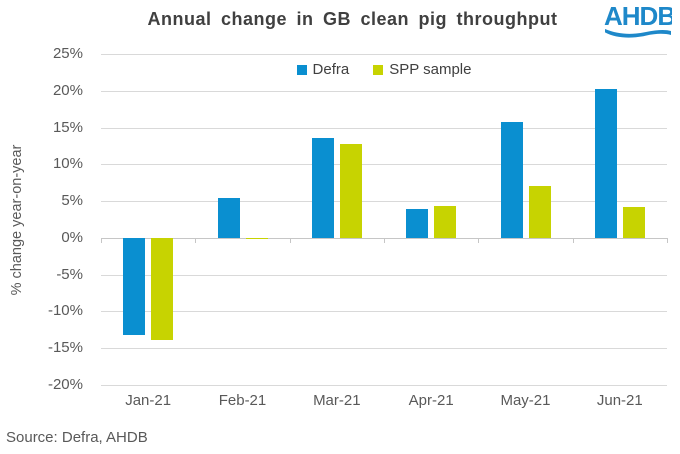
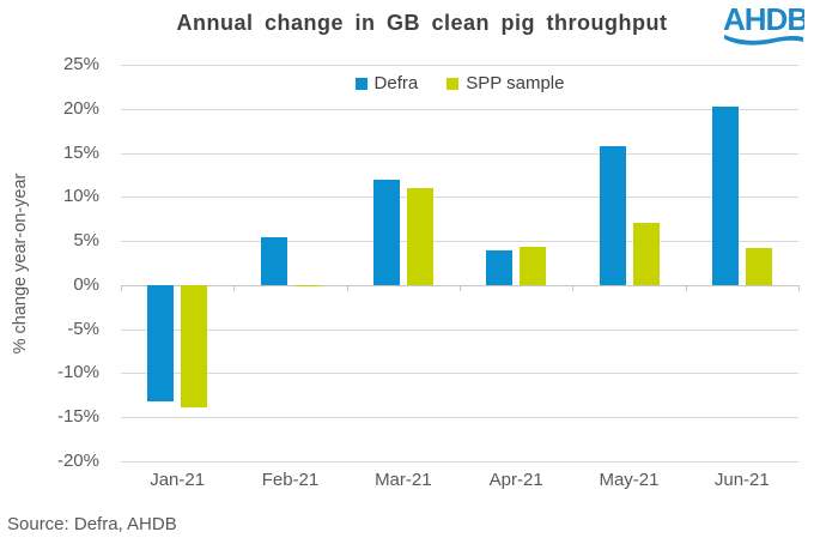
Defra/Mar-21: 14% -> 12%
SPP sample/Mar-21: 13% -> 11%
